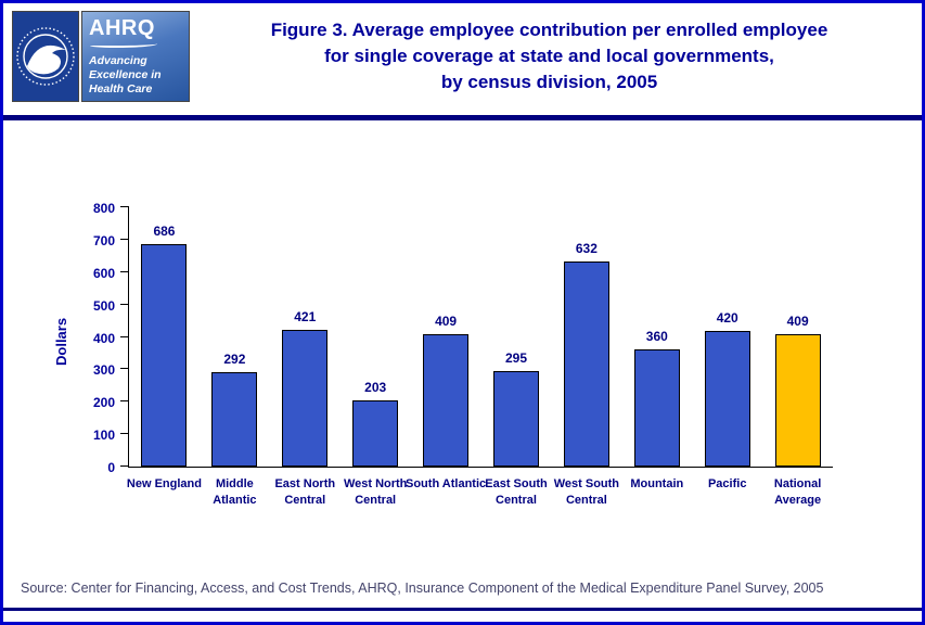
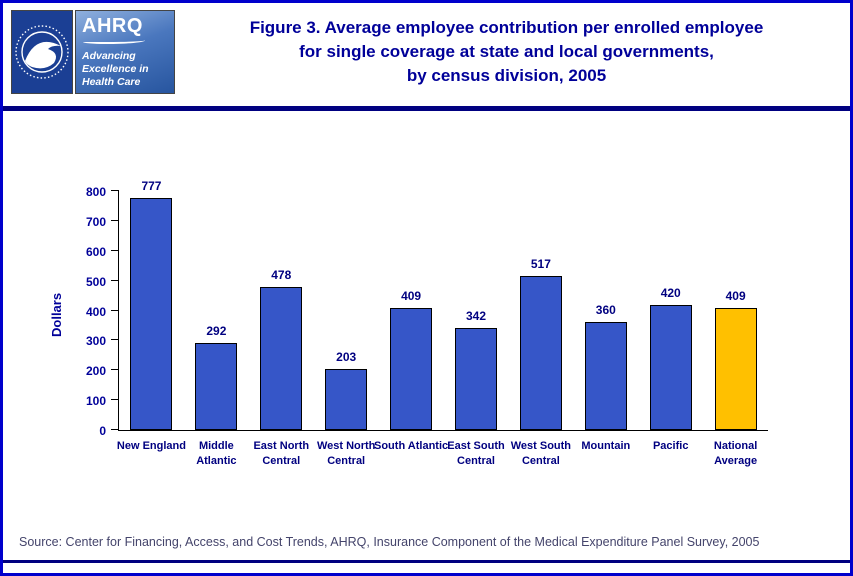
New England: 686 -> 777
East North Central: 421 -> 478
East South Central: 295 -> 342
West South Central: 632 -> 517
